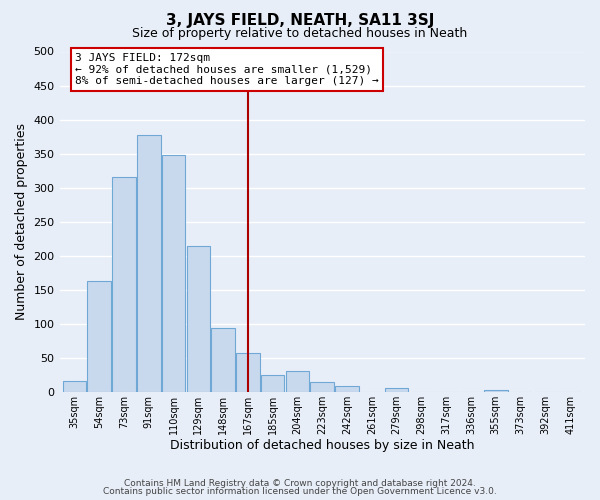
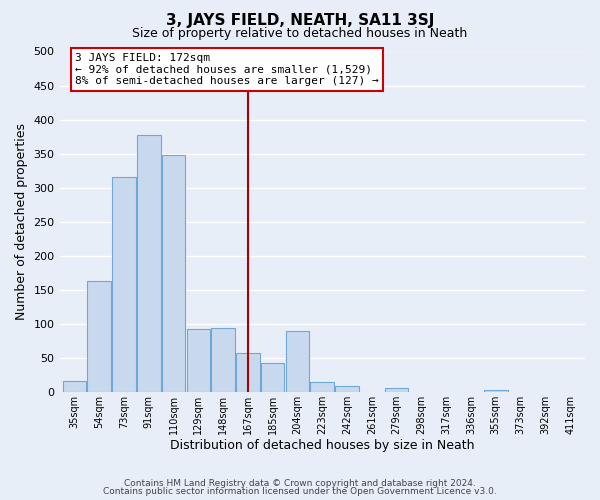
129sqm: 214 -> 92
185sqm: 25 -> 42
204sqm: 30 -> 90
